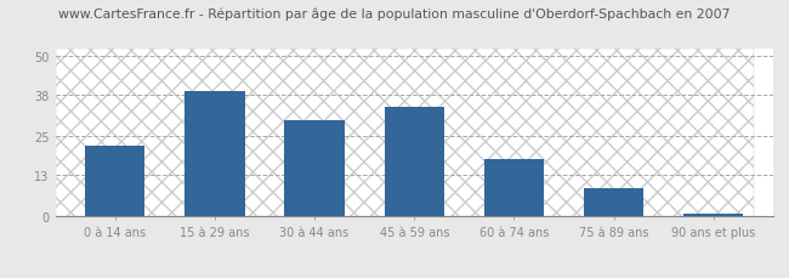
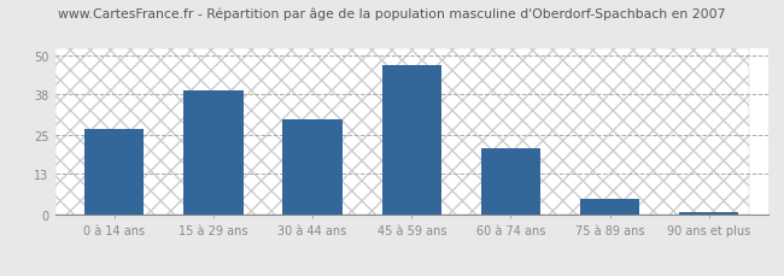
0 à 14 ans: 22 -> 27
45 à 59 ans: 34 -> 47
60 à 74 ans: 18 -> 21
75 à 89 ans: 9 -> 5
